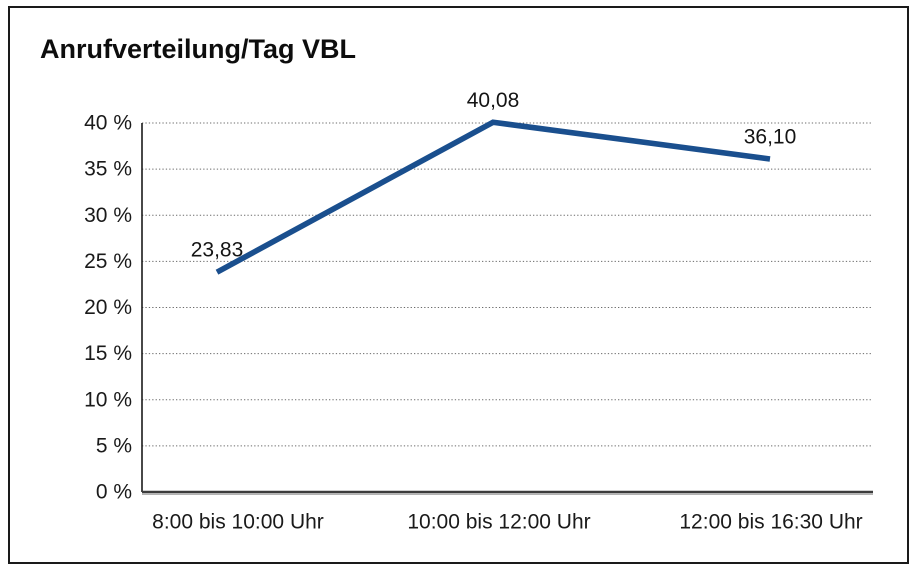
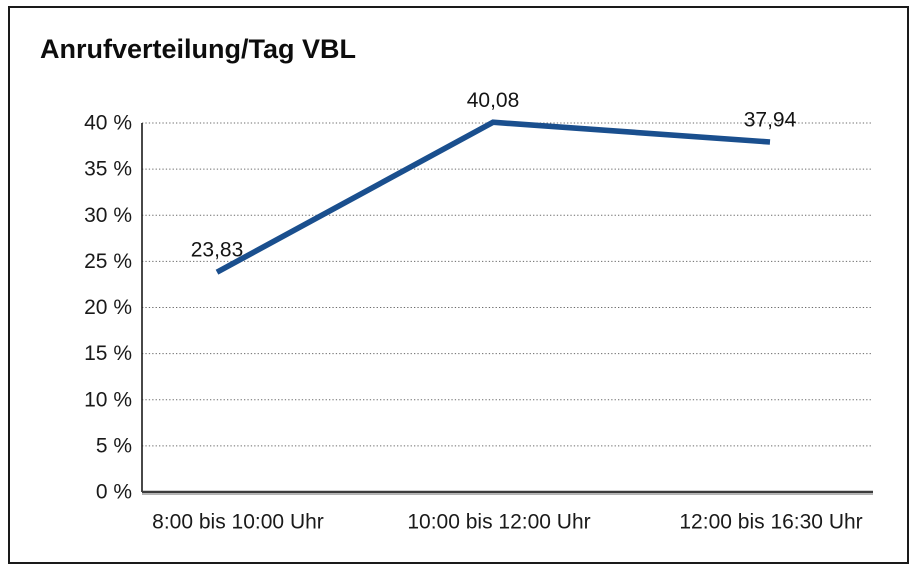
12:00 bis 16:30 Uhr: 36,10 -> 37,94
